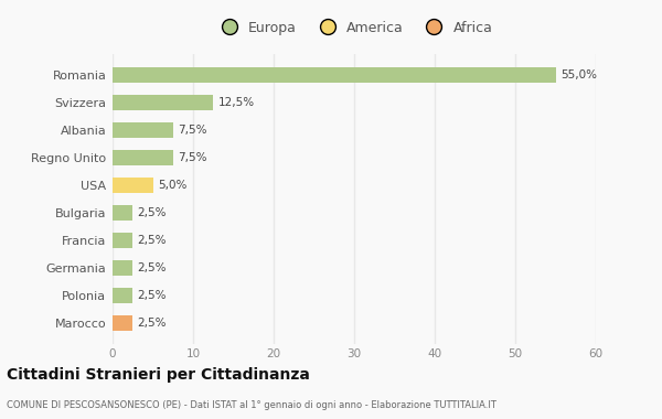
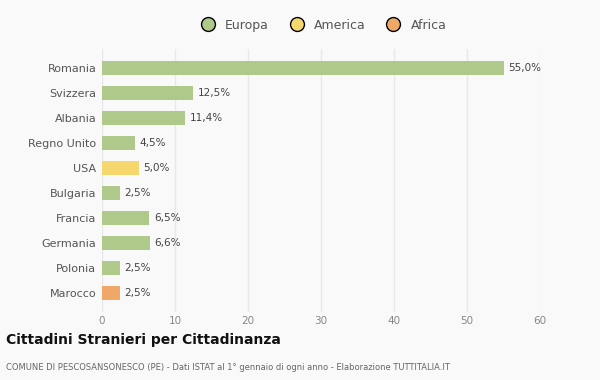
Albania: 7,5% -> 11,4%
Regno Unito: 7,5% -> 4,5%
Francia: 2,5% -> 6,5%
Germania: 2,5% -> 6,6%
